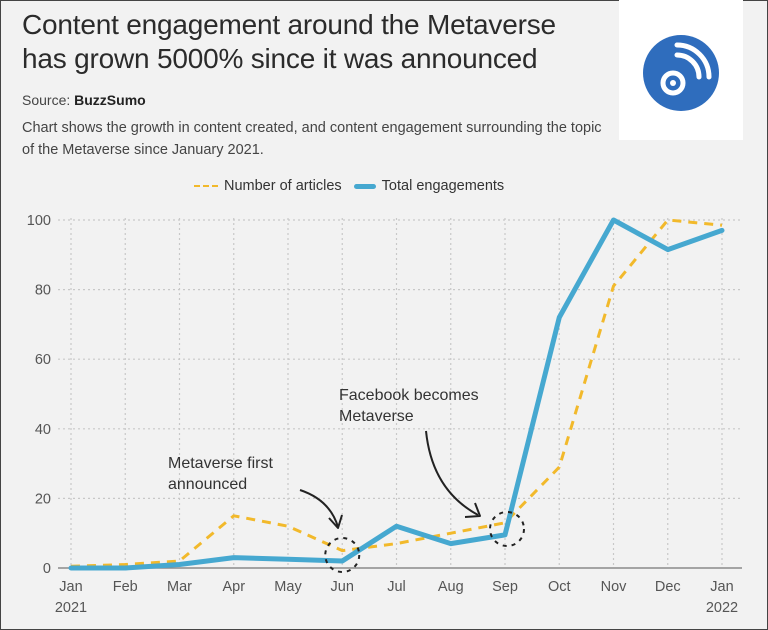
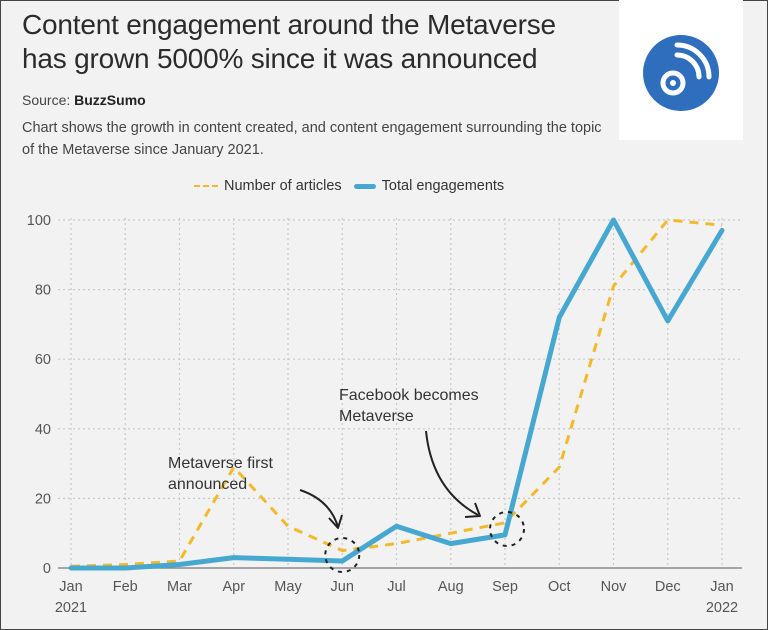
Number of articles/Apr: 15 -> 29
Total engagements/Dec: 92 -> 71
